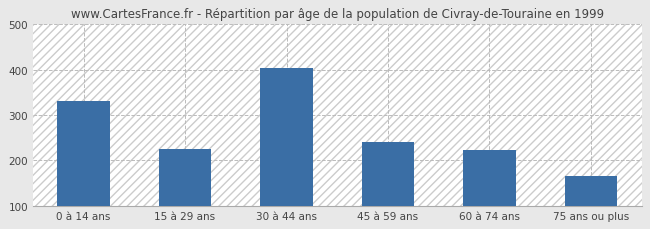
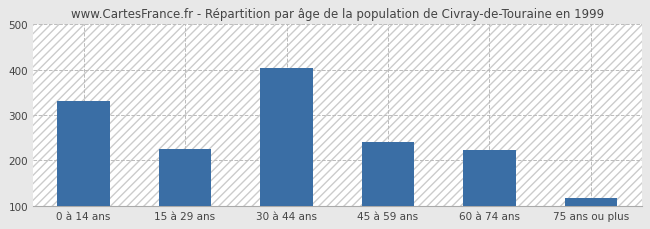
75 ans ou plus: 165 -> 118
